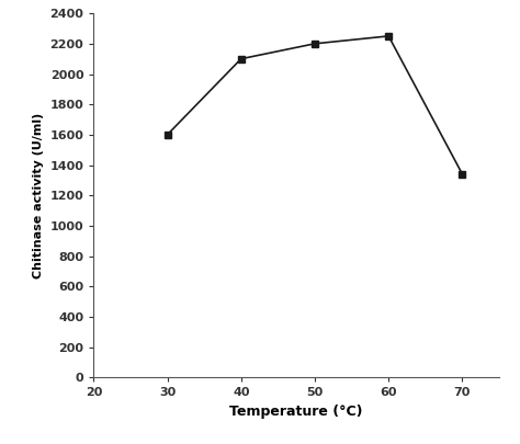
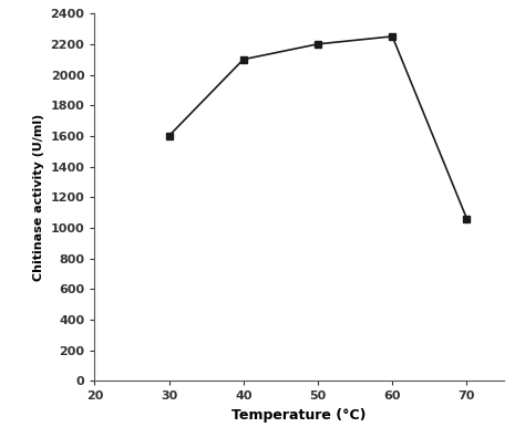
70: 1340 -> 1060
